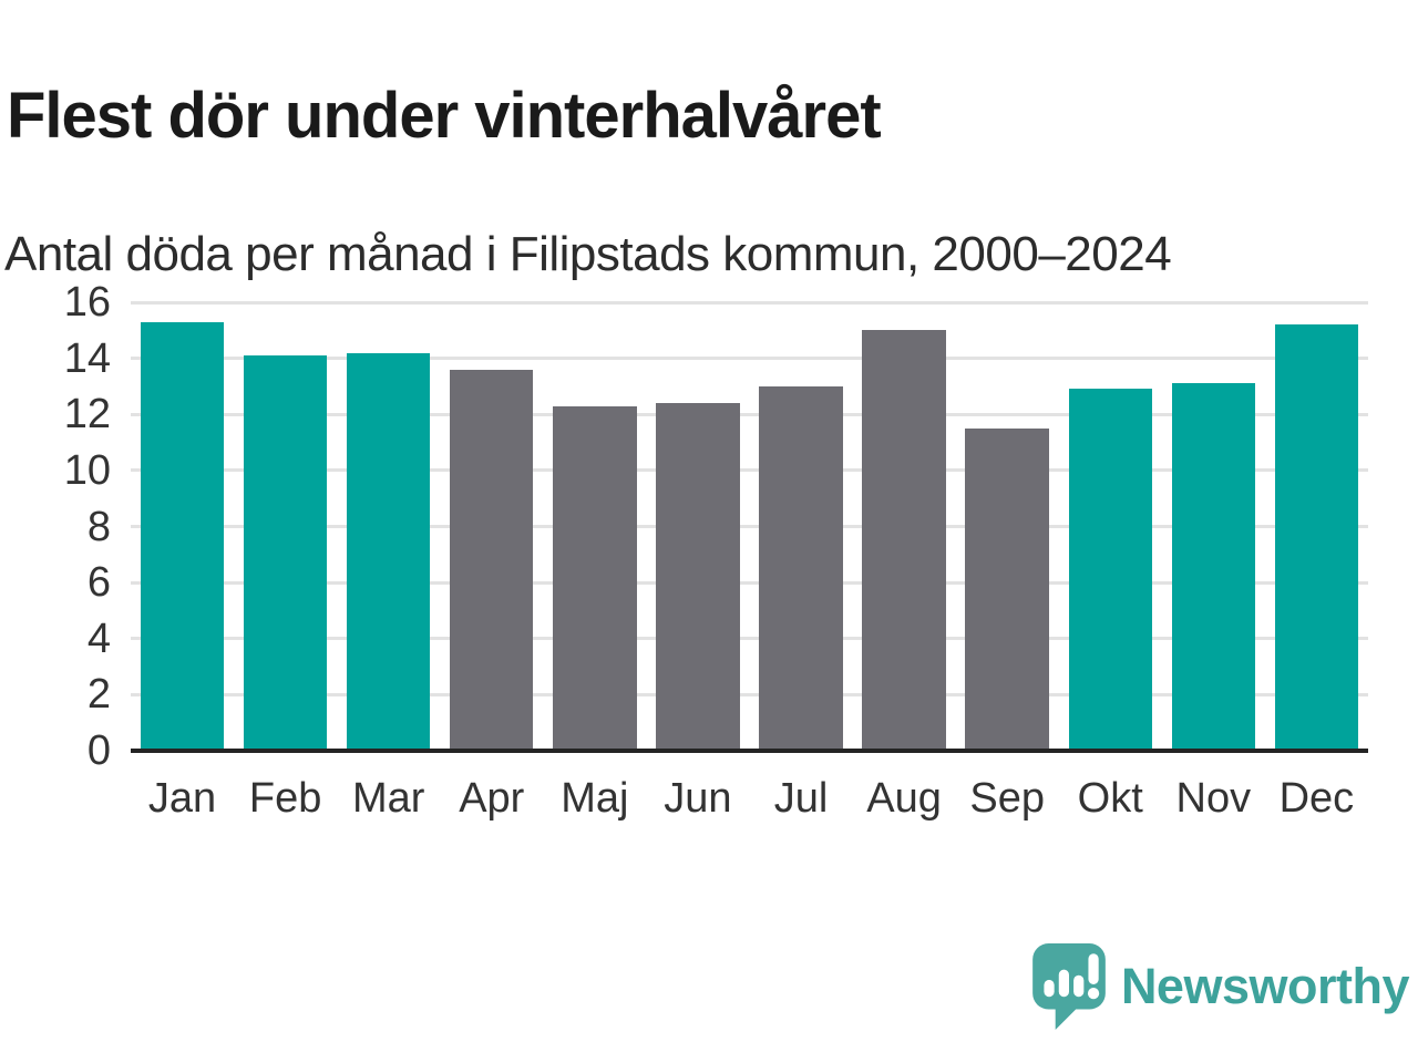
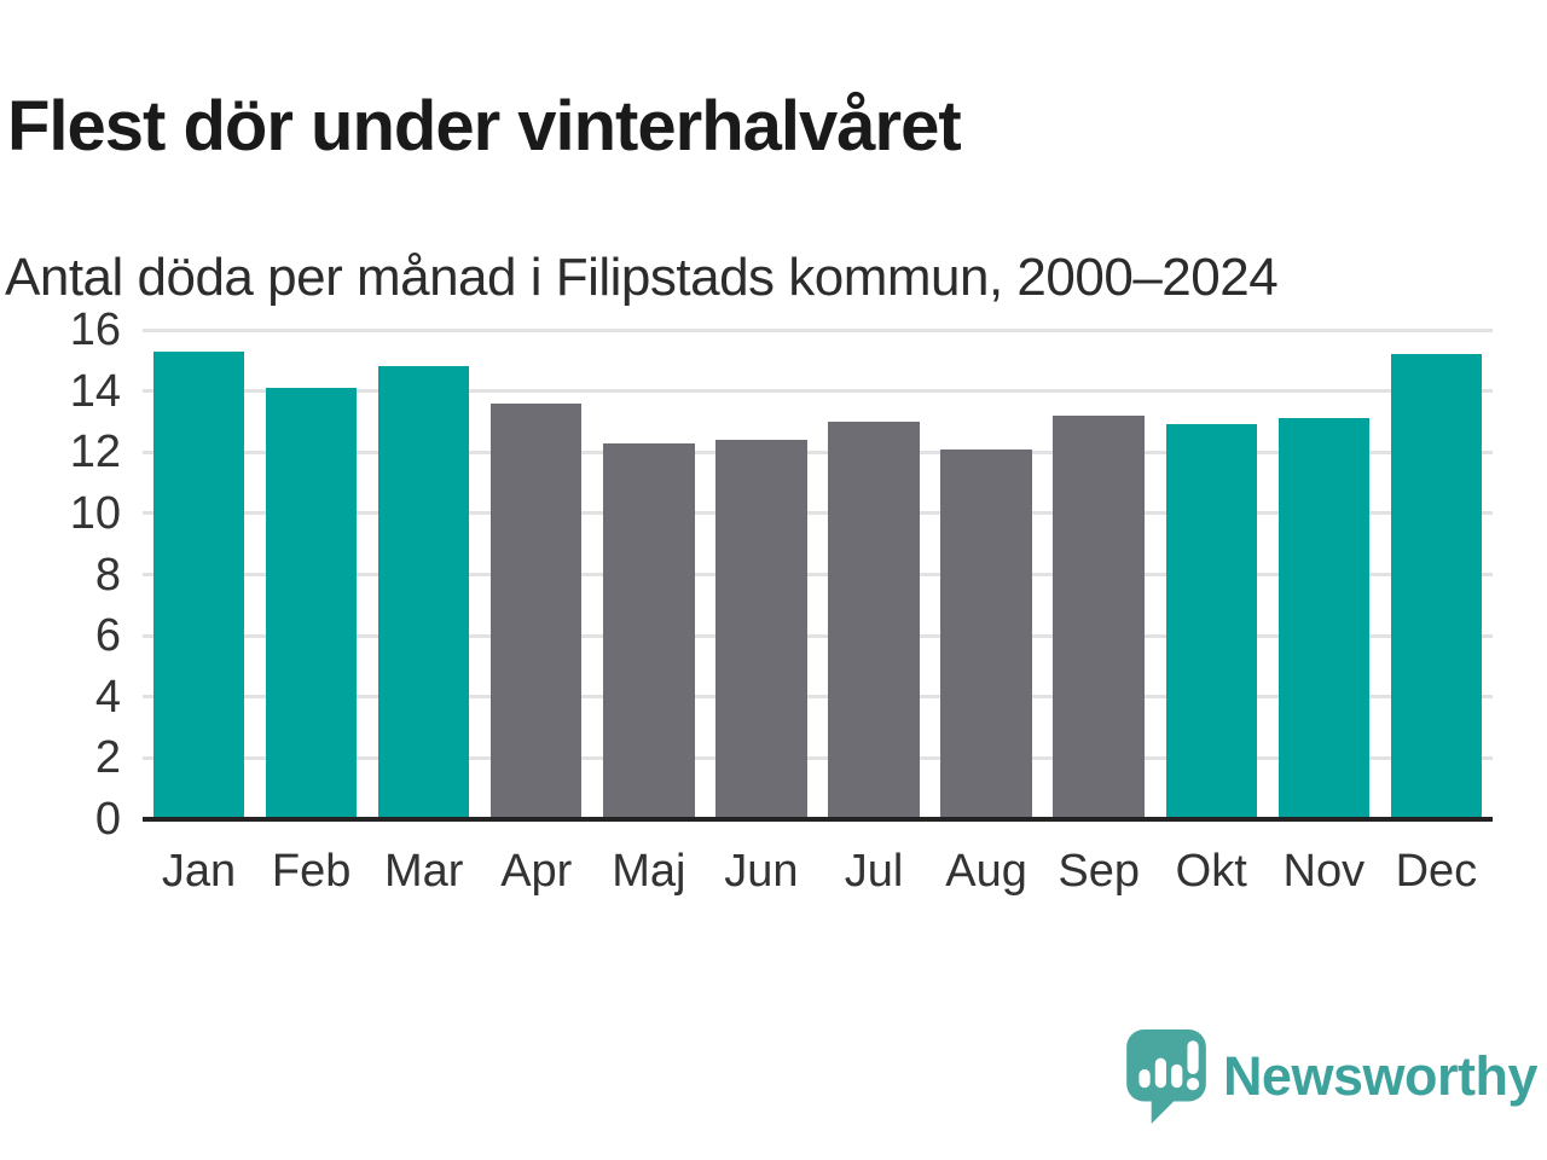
Mar: 14.2 -> 14.8
Aug: 15.0 -> 12.1
Sep: 11.5 -> 13.2
